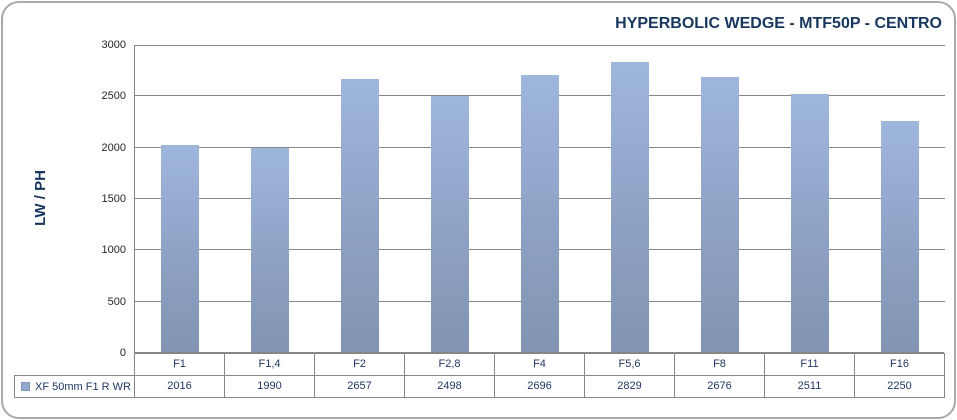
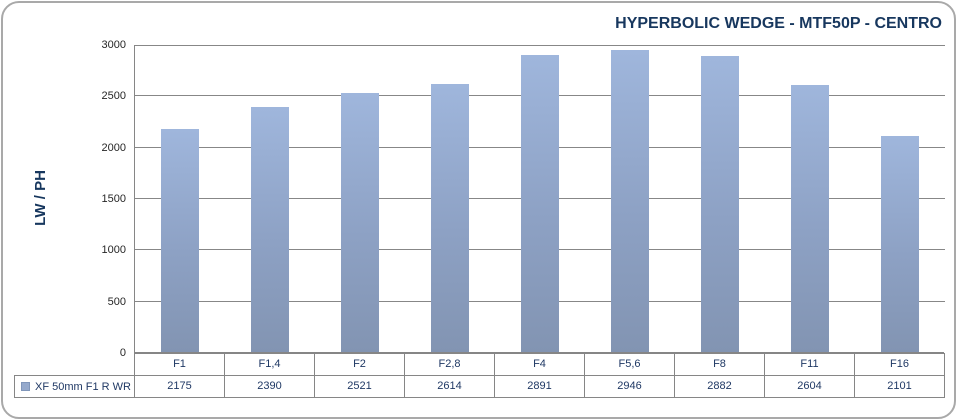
F1: 2016 -> 2175
F1,4: 1990 -> 2390
F2: 2657 -> 2521
F2,8: 2498 -> 2614
F4: 2696 -> 2891
F5,6: 2829 -> 2946
F8: 2676 -> 2882
F11: 2511 -> 2604
F16: 2250 -> 2101
